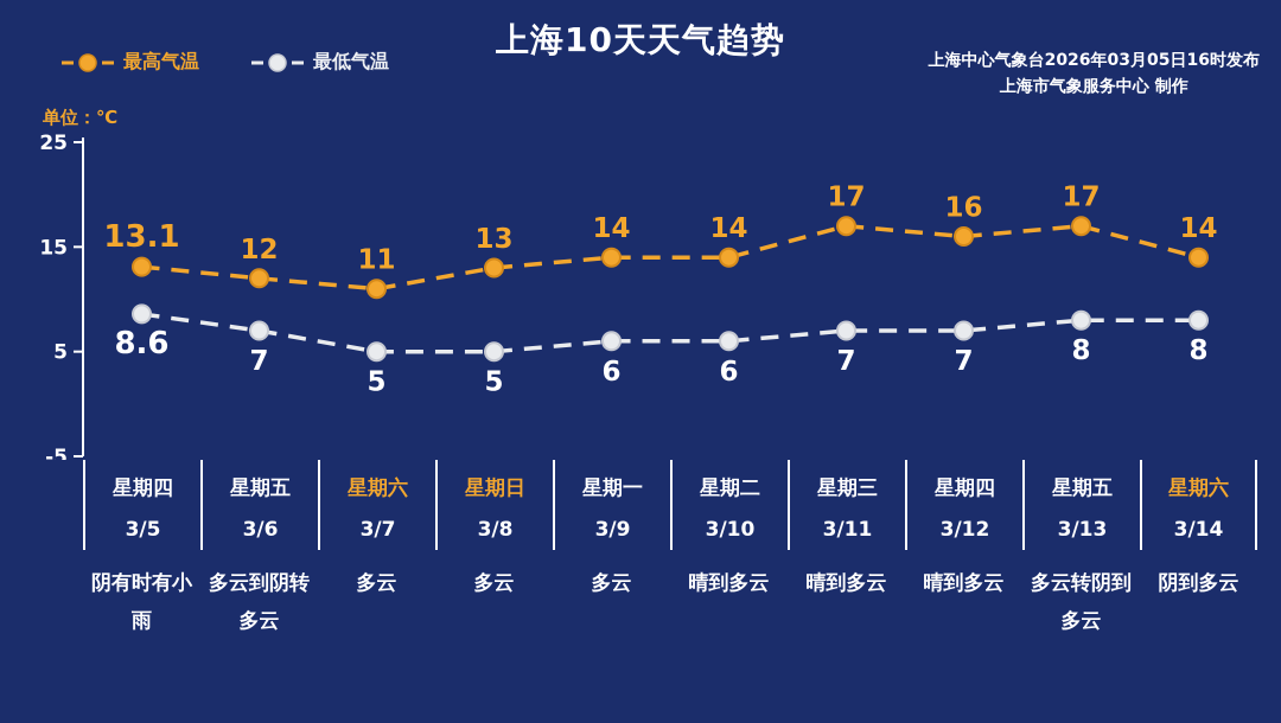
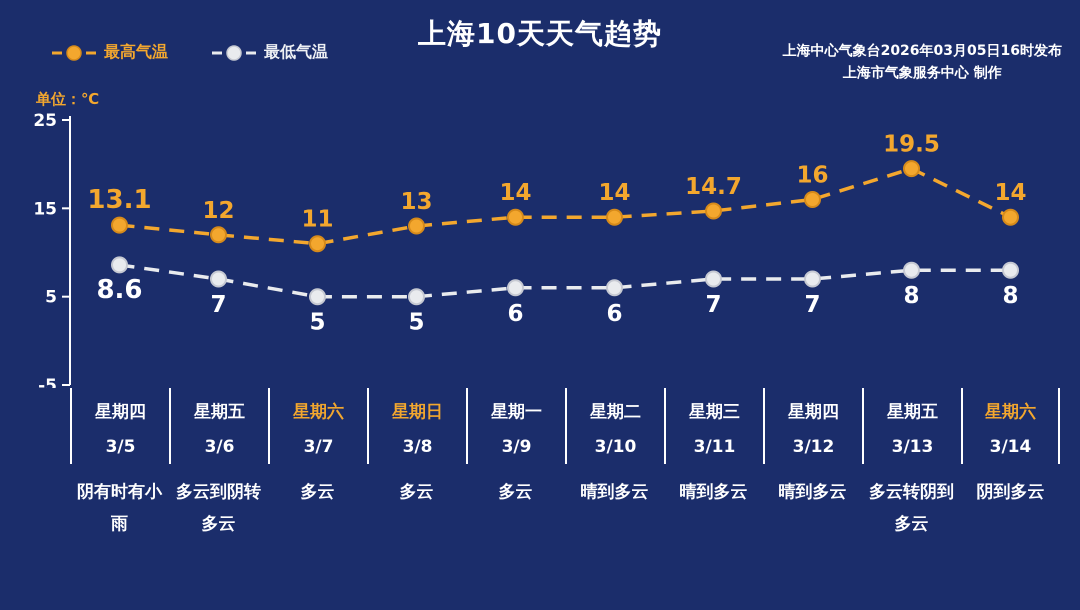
最高气温/3/11: 17 -> 14.7
最高气温/3/13: 17 -> 19.5
